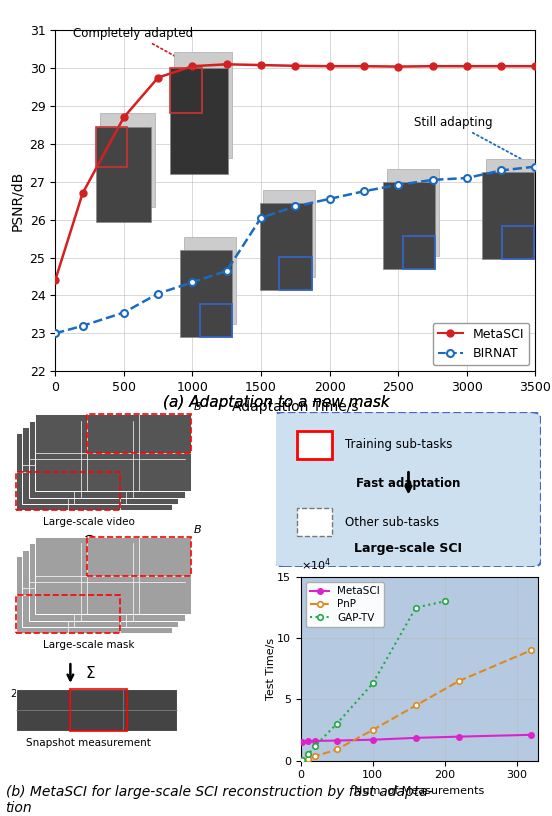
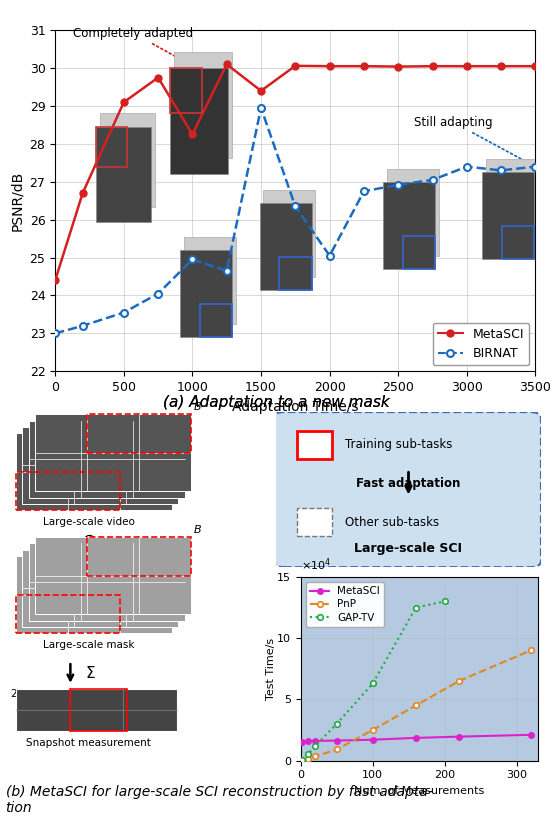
MetaSCI/500: 28.70 -> 29.10
MetaSCI/1000: 30.05 -> 28.25
BIRNAT/1000: 24.35 -> 24.95
MetaSCI/1500: 30.08 -> 29.40
BIRNAT/1500: 26.05 -> 28.95
BIRNAT/2000: 26.55 -> 25.05
BIRNAT/3000: 27.10 -> 27.40
